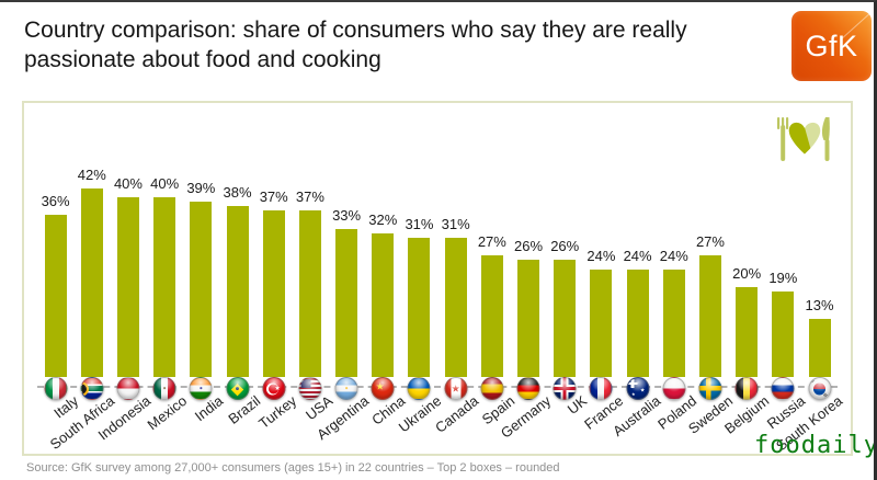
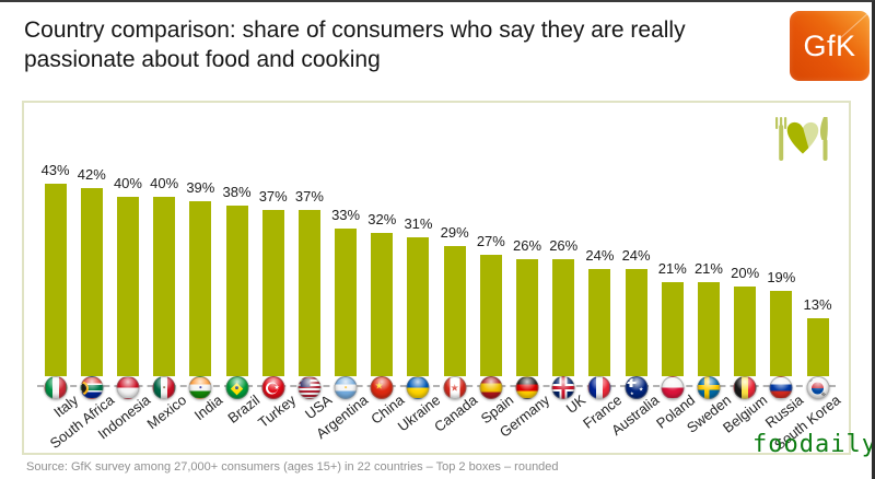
Italy: 36% -> 43%
Canada: 31% -> 29%
Poland: 24% -> 21%
Sweden: 27% -> 21%
